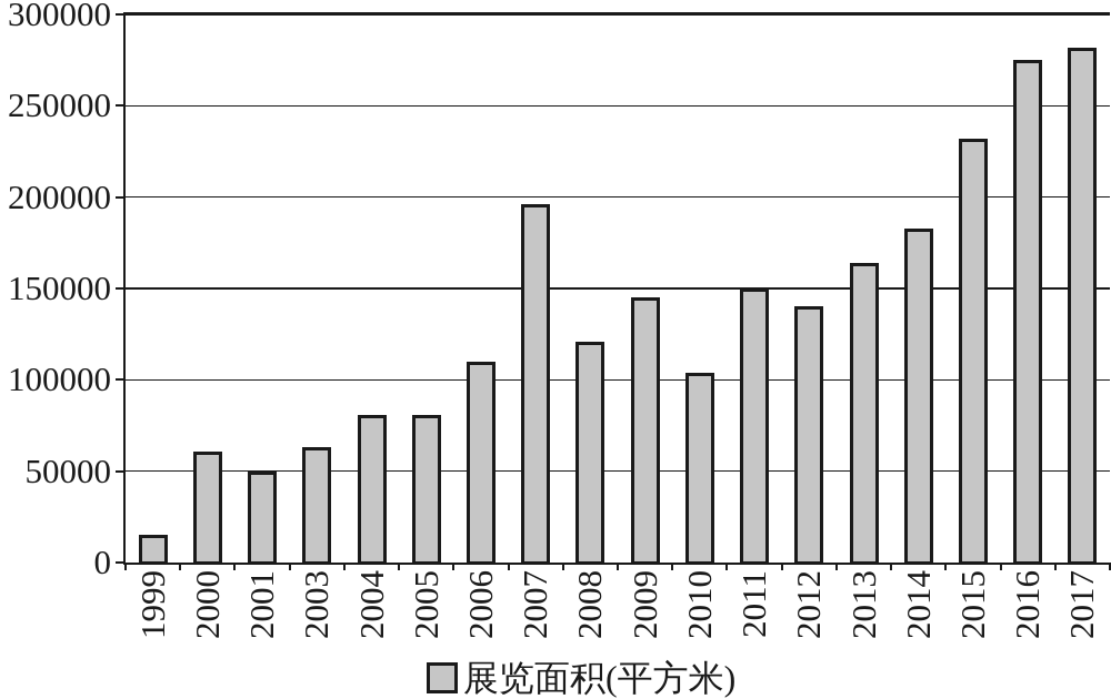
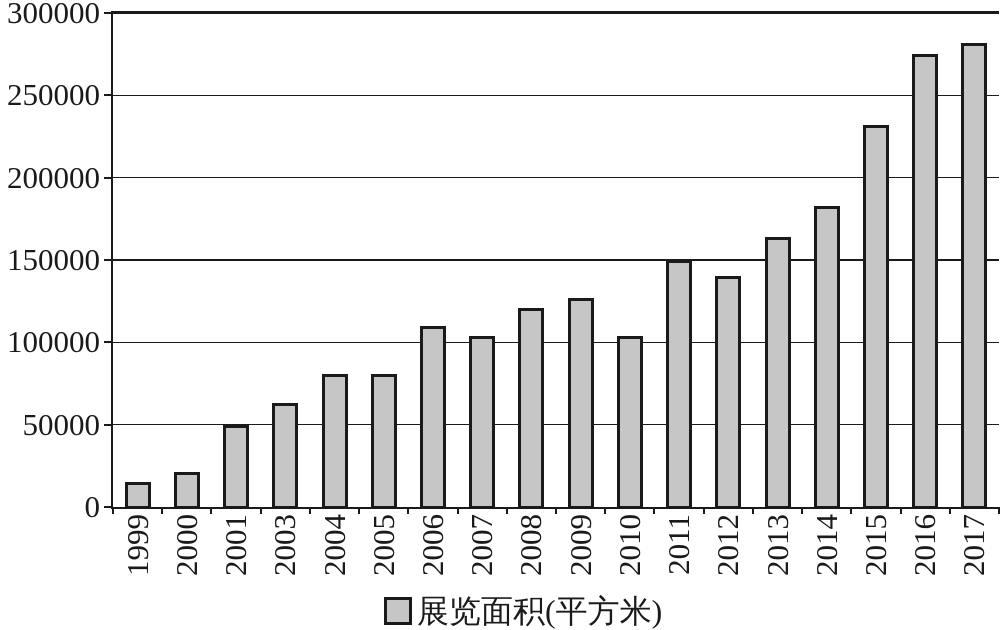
2000: 61000 -> 21000
2007: 196000 -> 104000
2009: 145000 -> 127000
